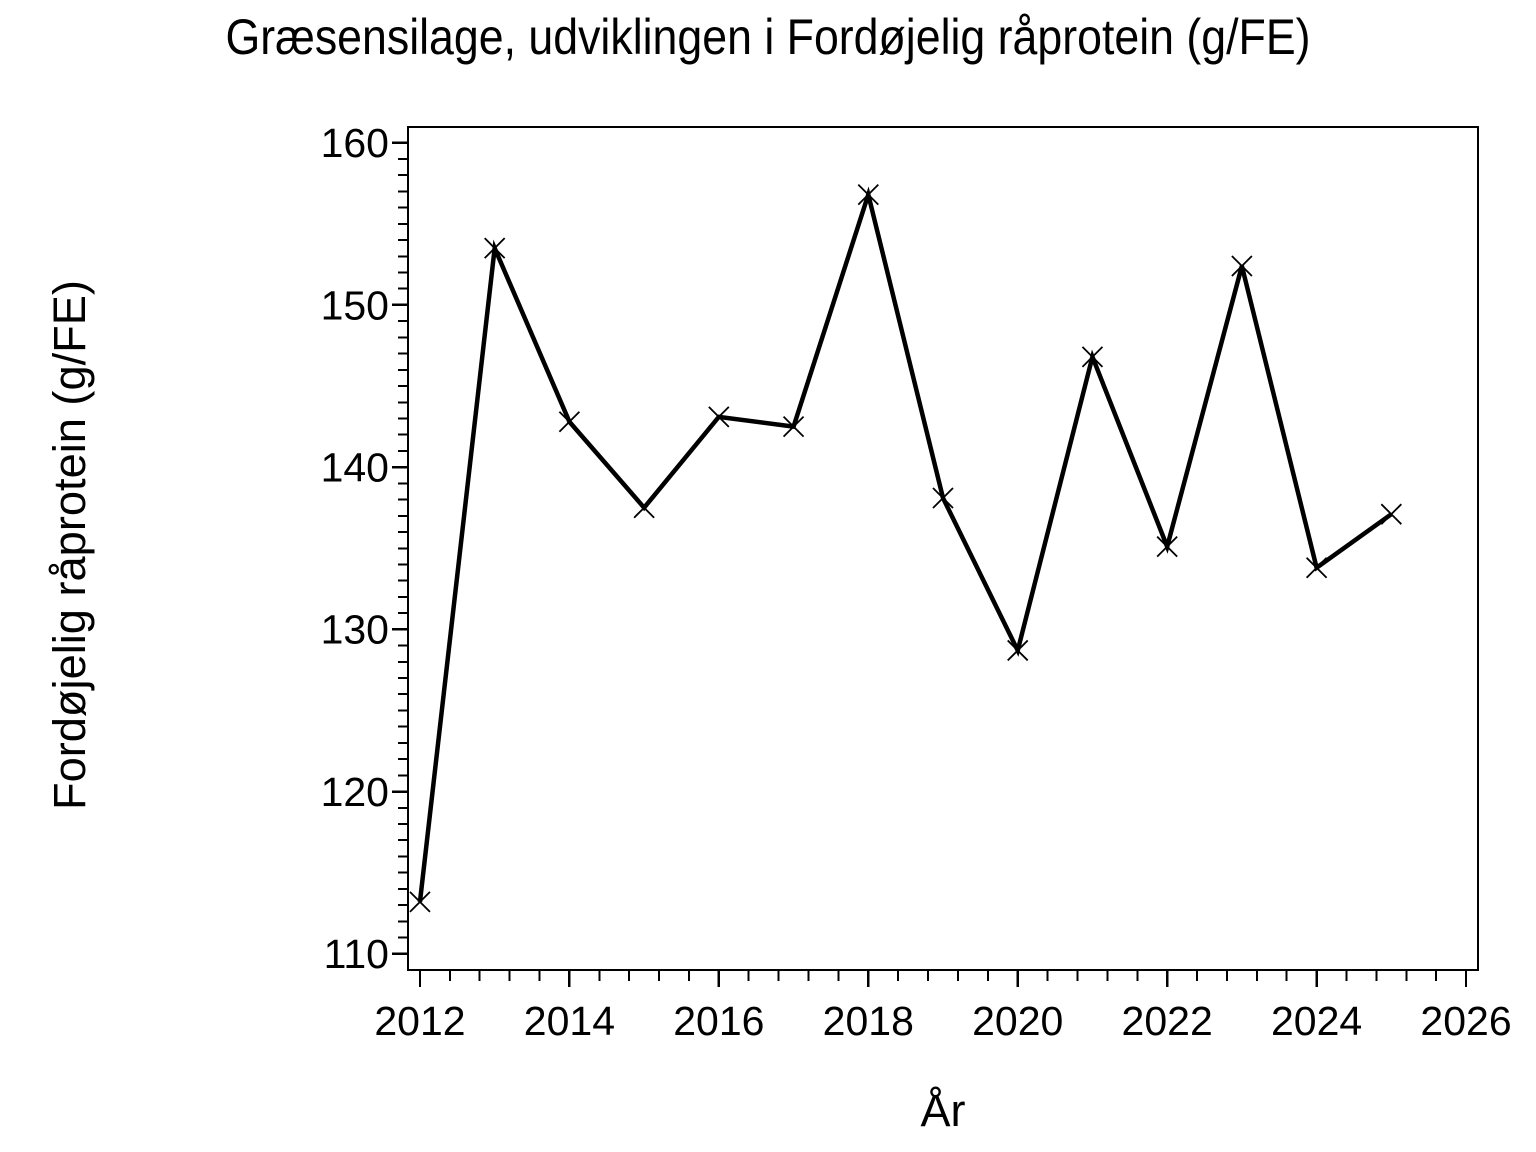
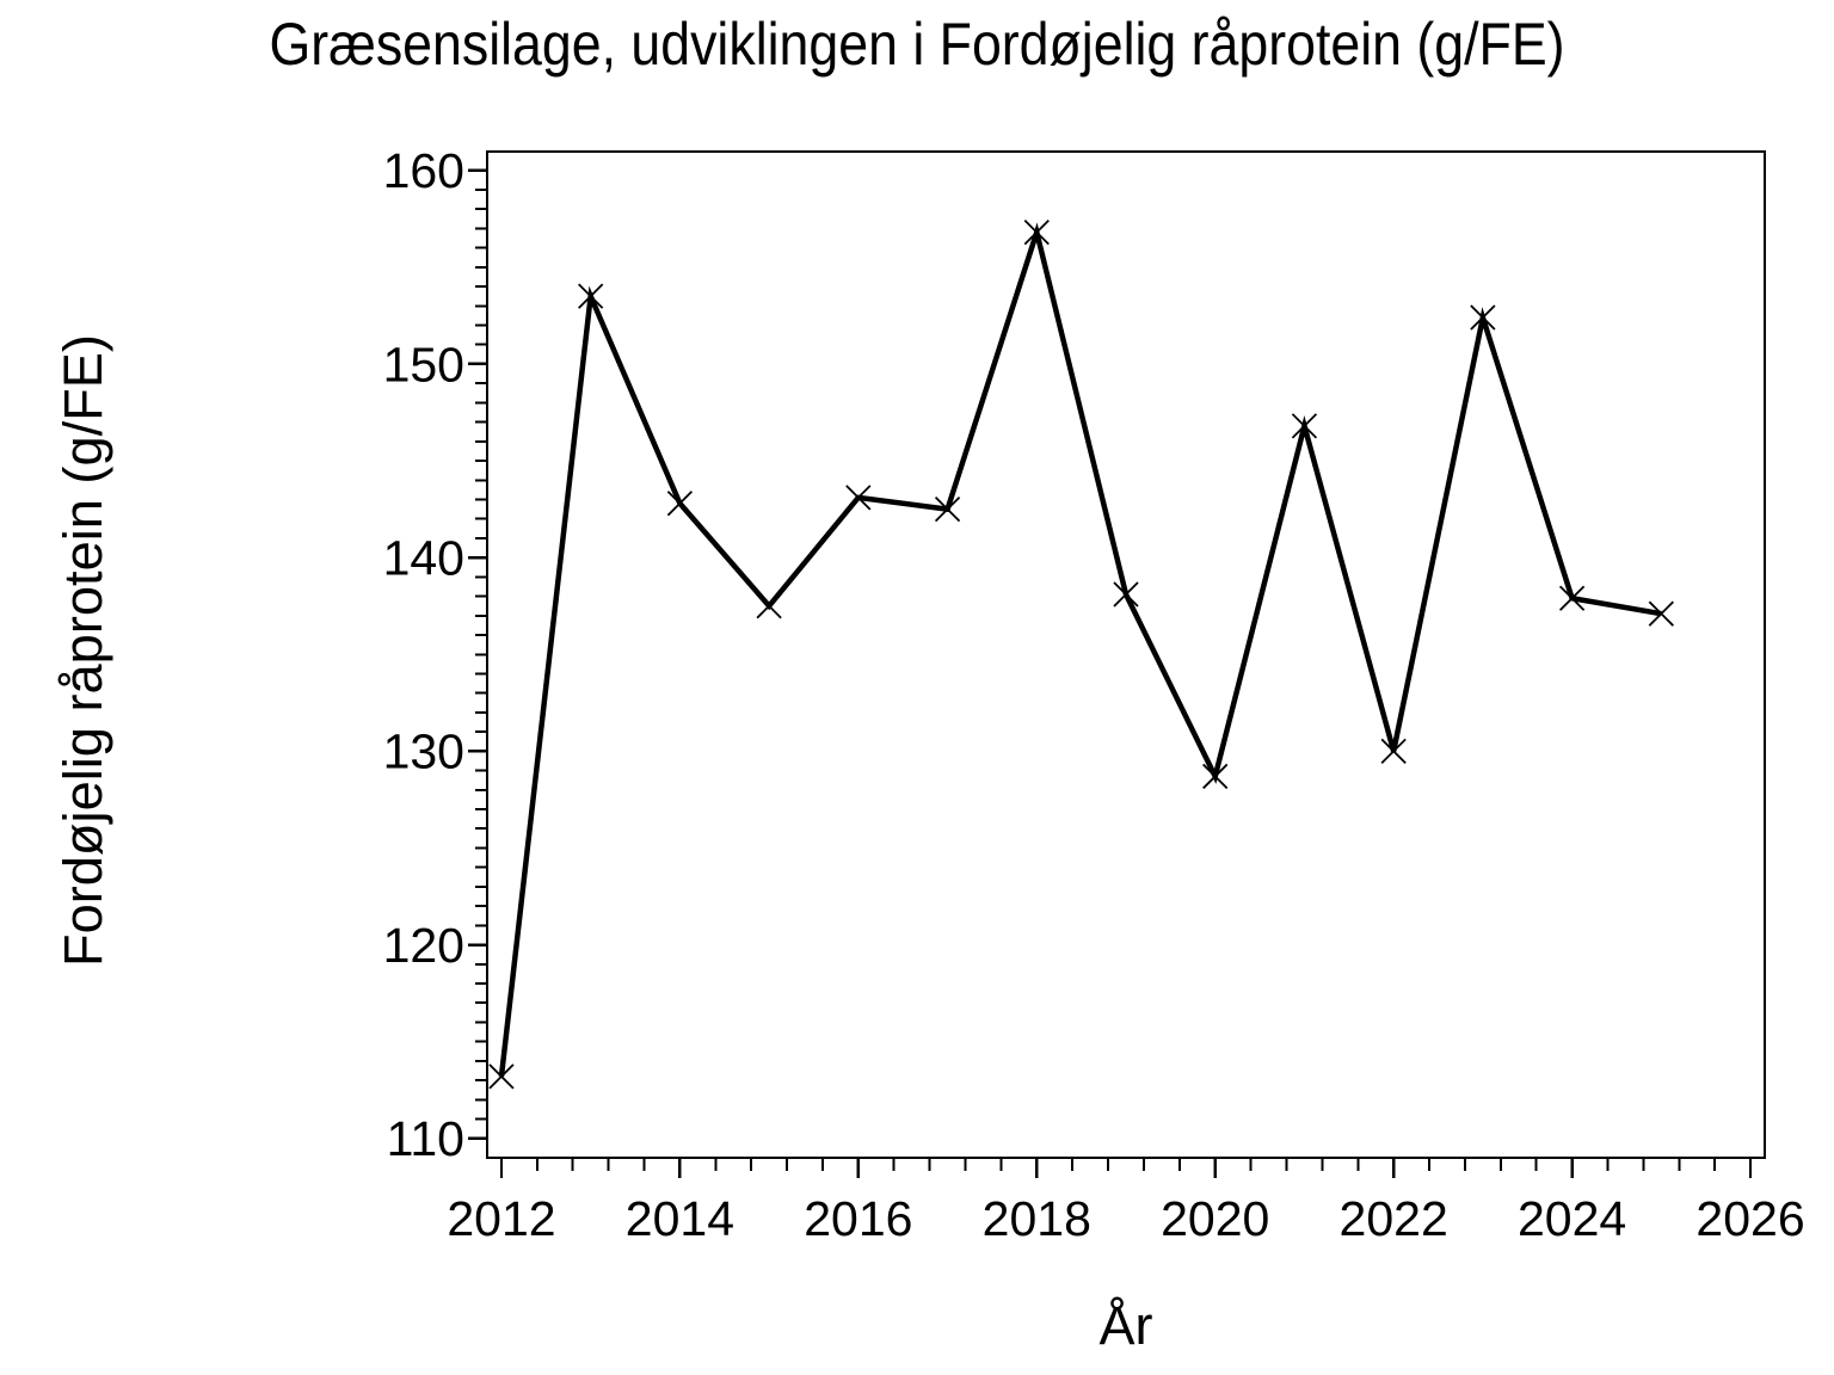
2022: 135.1 -> 130.0
2024: 133.8 -> 137.9
